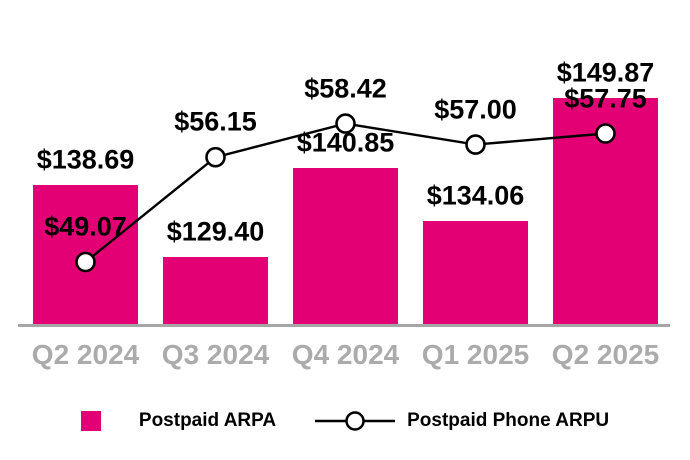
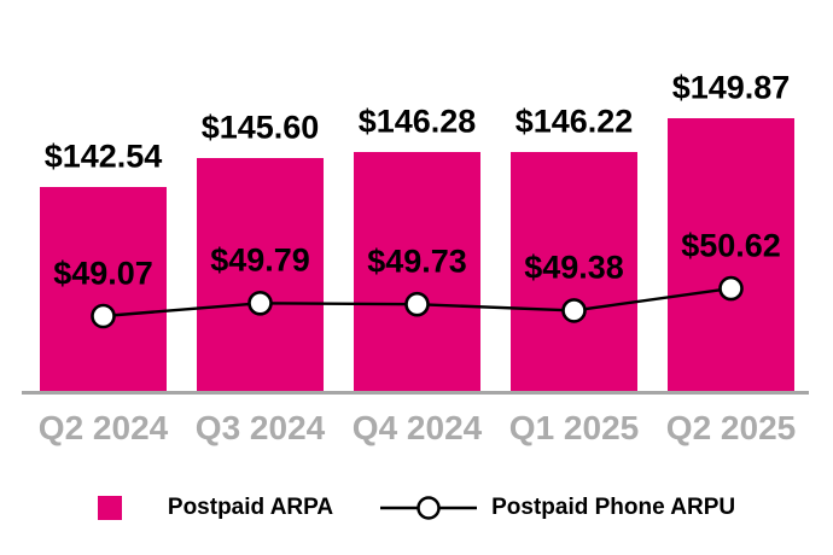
Postpaid ARPA/Q2 2024: $138.69 -> $142.54
Postpaid ARPA/Q3 2024: $129.40 -> $145.60
Postpaid Phone ARPU/Q3 2024: $56.15 -> $49.79
Postpaid ARPA/Q4 2024: $140.85 -> $146.28
Postpaid Phone ARPU/Q4 2024: $58.42 -> $49.73
Postpaid ARPA/Q1 2025: $134.06 -> $146.22
Postpaid Phone ARPU/Q1 2025: $57.00 -> $49.38
Postpaid Phone ARPU/Q2 2025: $57.75 -> $50.62
